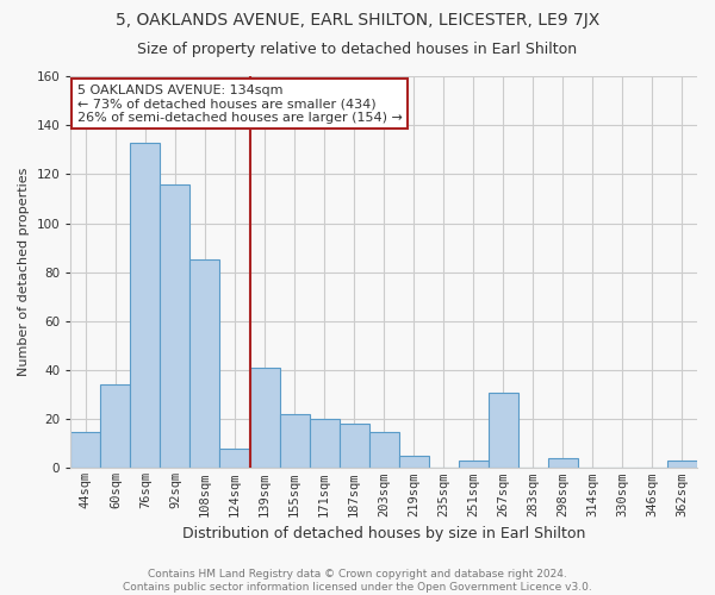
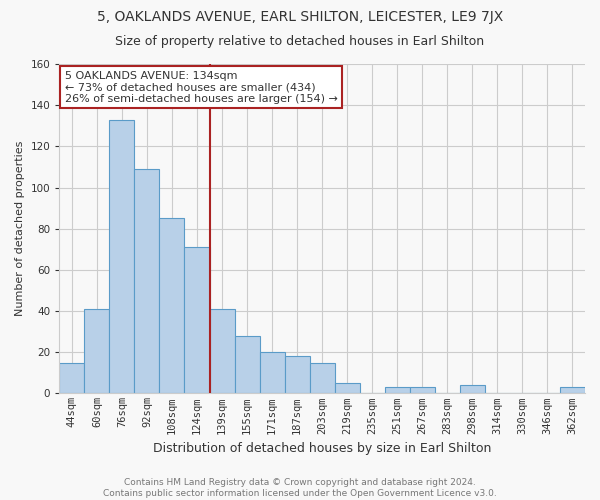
60sqm: 34 -> 41
92sqm: 116 -> 109
124sqm: 8 -> 71
155sqm: 22 -> 28
267sqm: 31 -> 3
